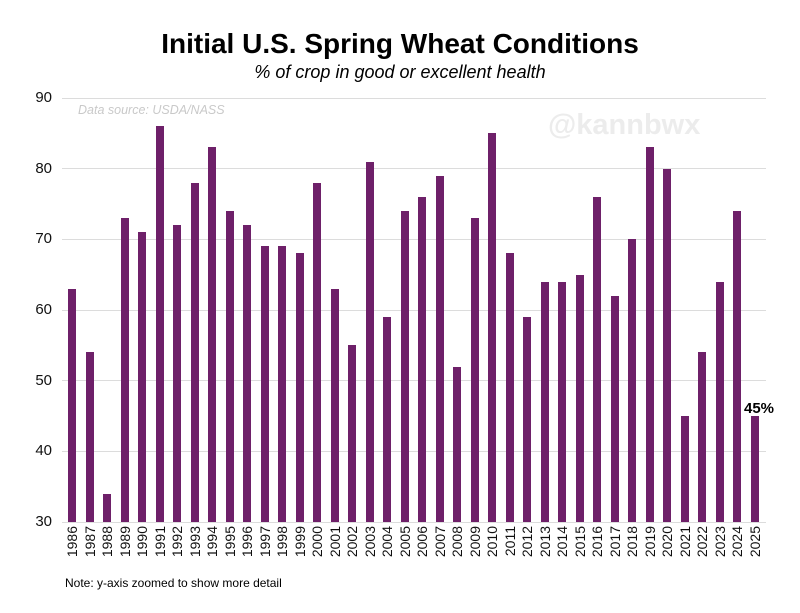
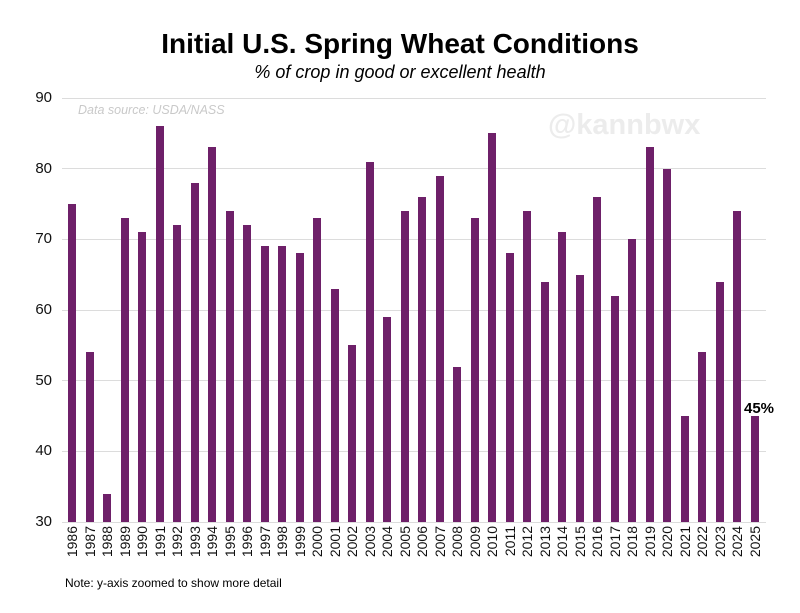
1986: 63 -> 75
2000: 78 -> 73
2012: 59 -> 74
2014: 64 -> 71
